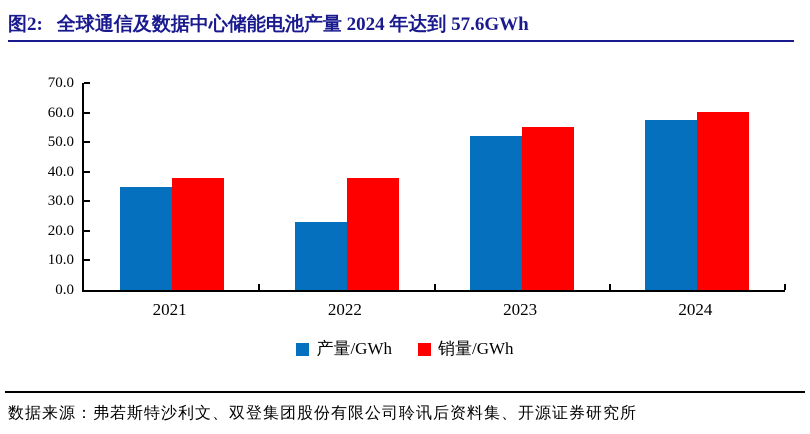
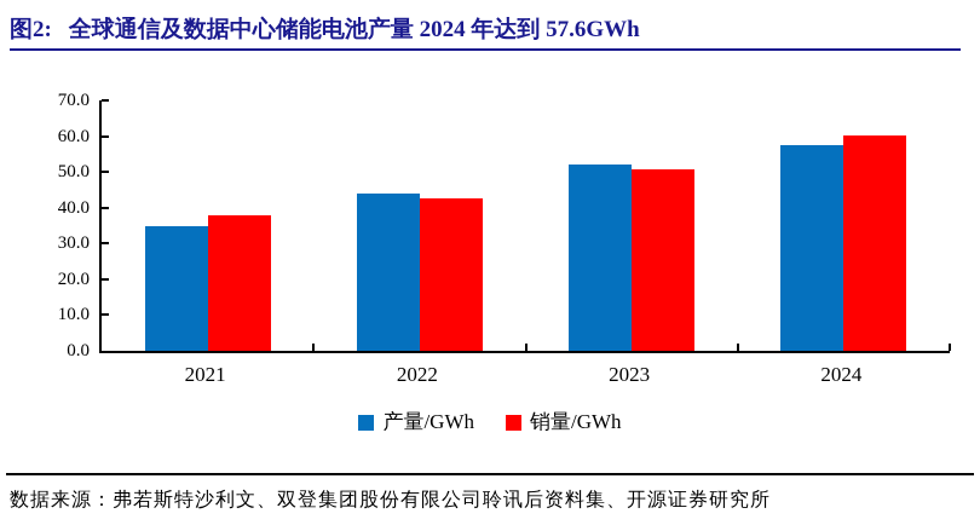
产量/GWh/2022: 23 -> 44
销量/GWh/2022: 38 -> 42
销量/GWh/2023: 55 -> 51
